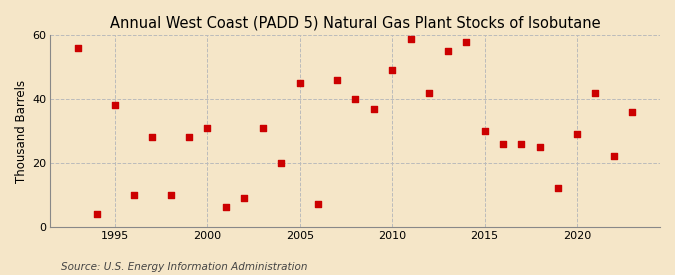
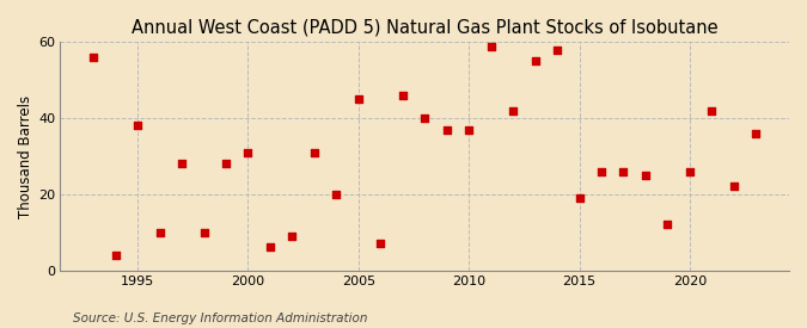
2010: 49 -> 37
2015: 30 -> 19
2020: 29 -> 26
